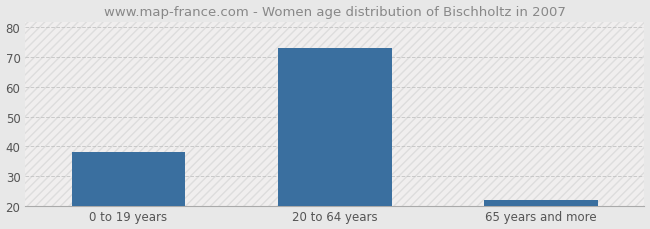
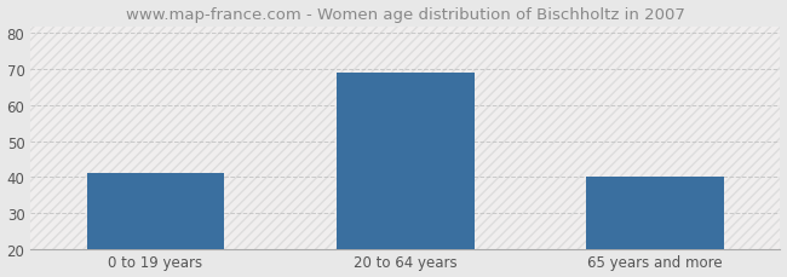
0 to 19 years: 38 -> 41
20 to 64 years: 73 -> 69
65 years and more: 22 -> 40
